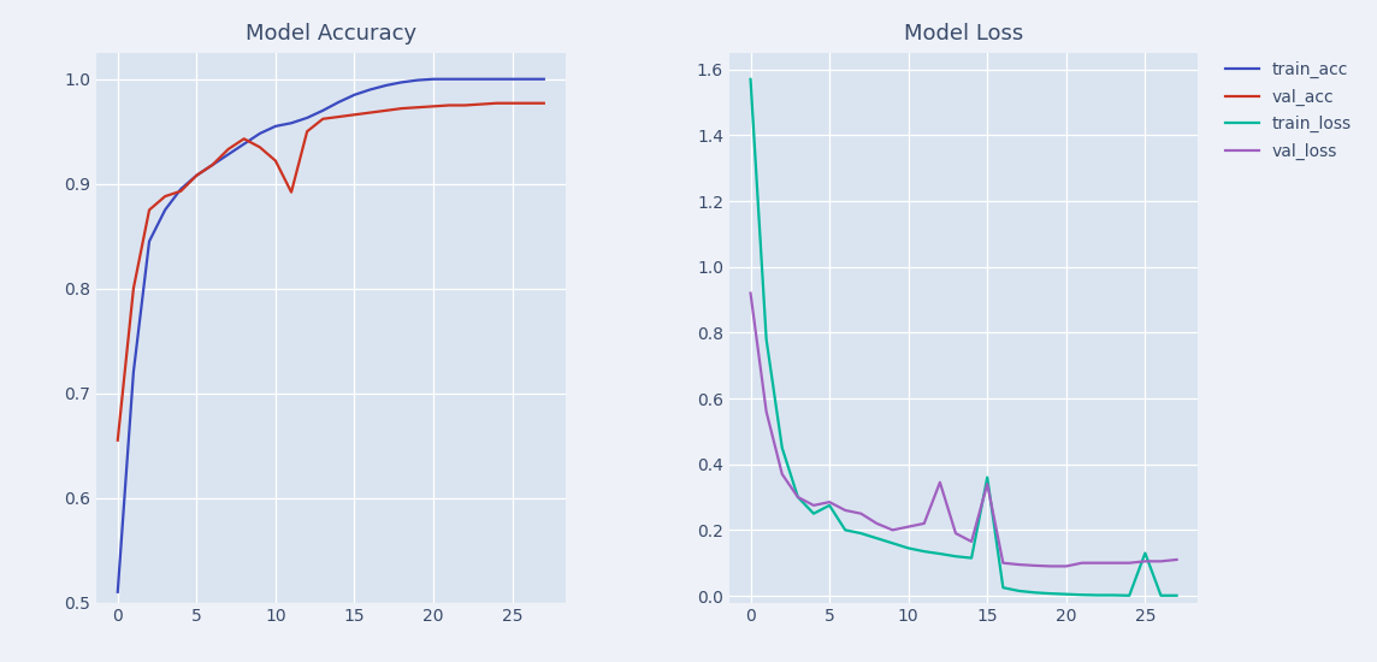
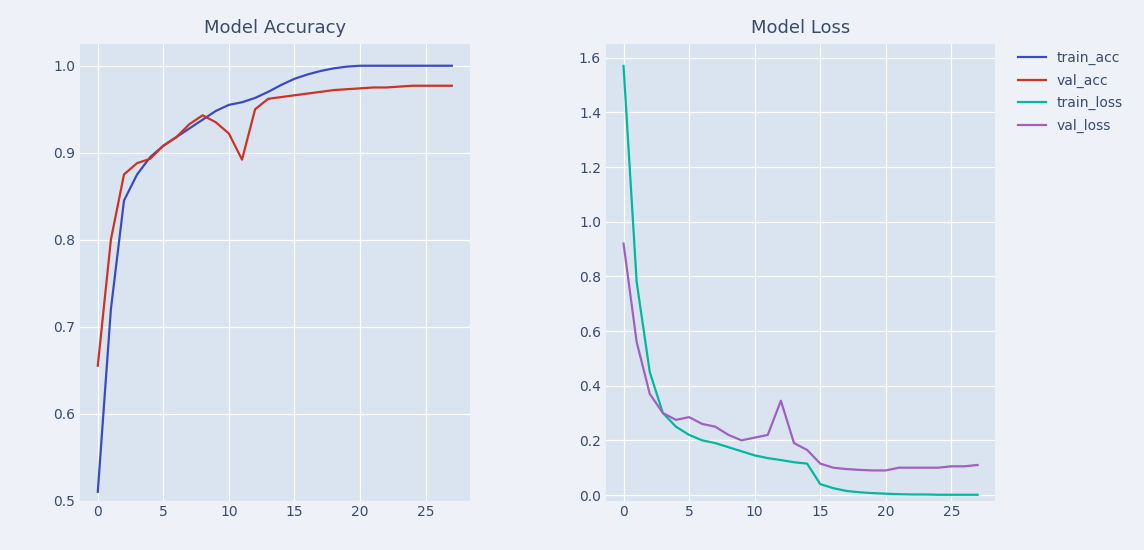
Model Loss/train_loss/5: 0.275 -> 0.220
Model Loss/train_loss/15: 0.360 -> 0.040
Model Loss/val_loss/15: 0.340 -> 0.115
Model Loss/train_loss/25: 0.130 -> 0.001
